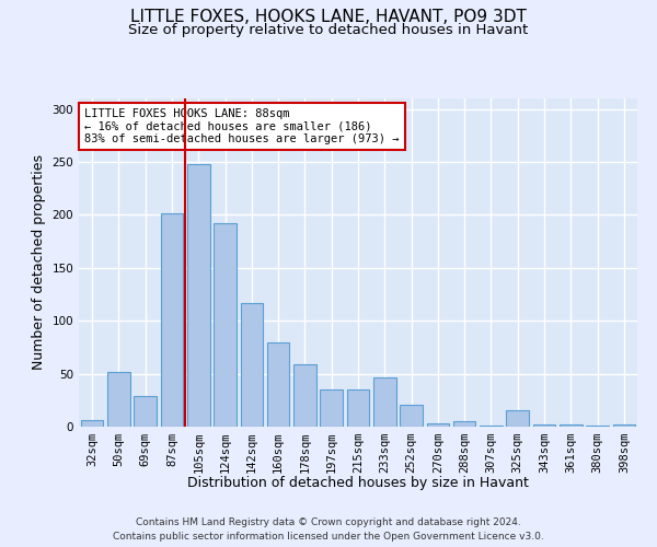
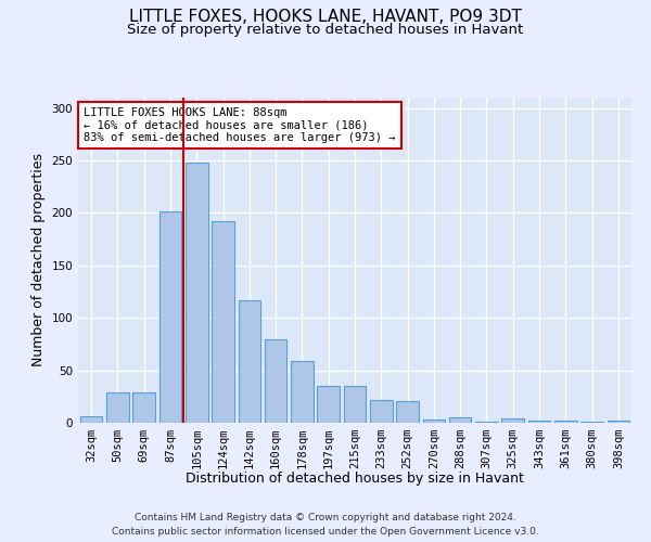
50sqm: 52 -> 29
233sqm: 46 -> 22
325sqm: 16 -> 4
